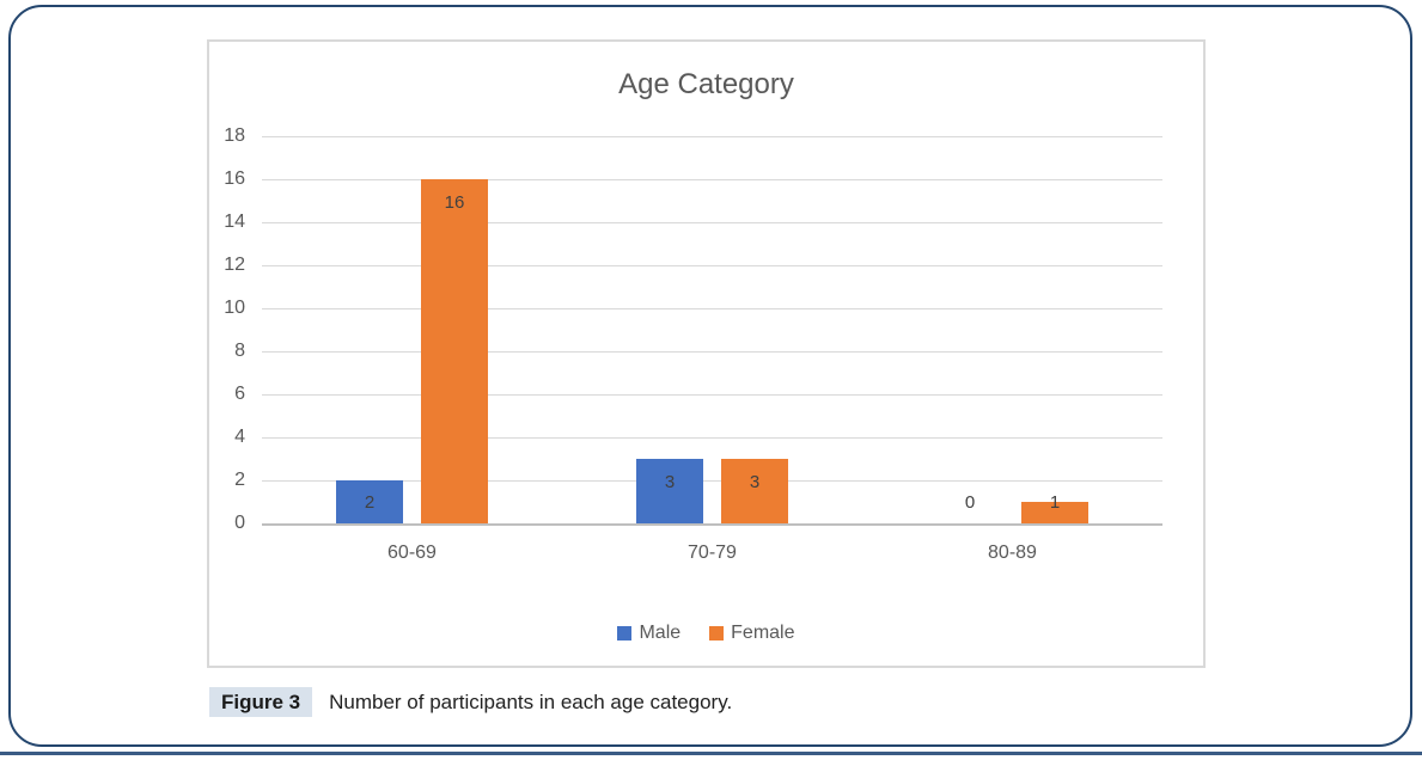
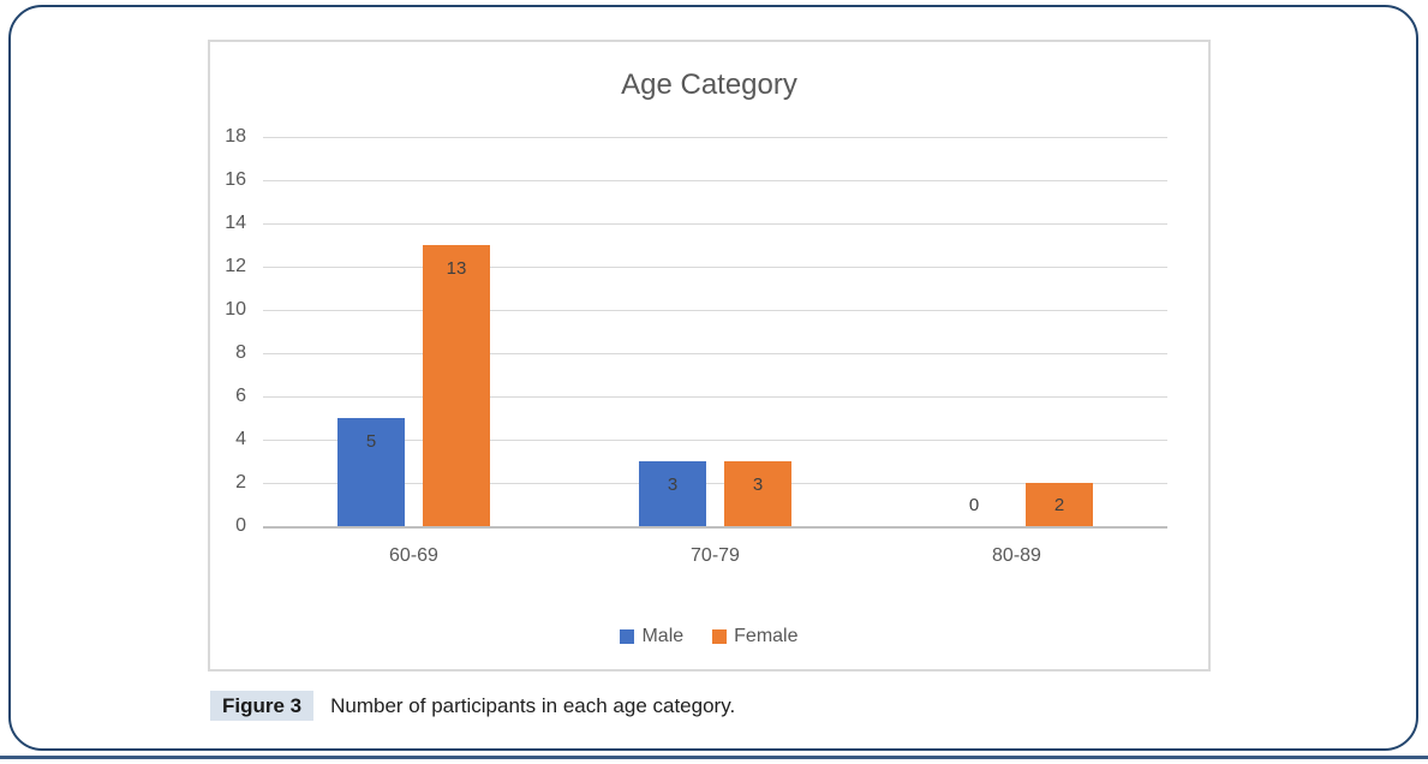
Male/60-69: 2 -> 5
Female/60-69: 16 -> 13
Female/80-89: 1 -> 2
